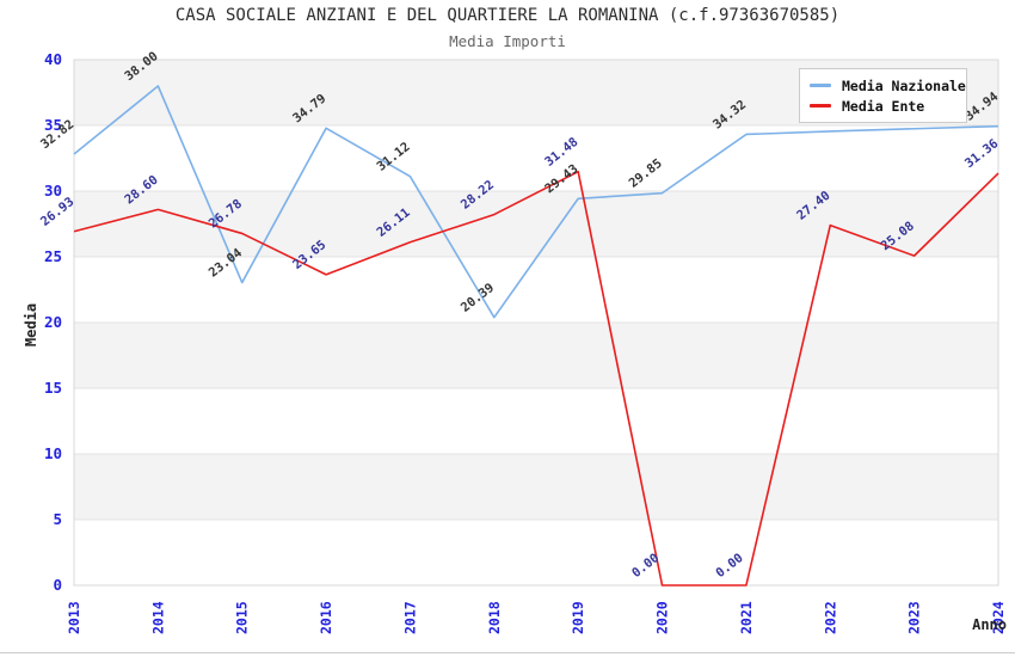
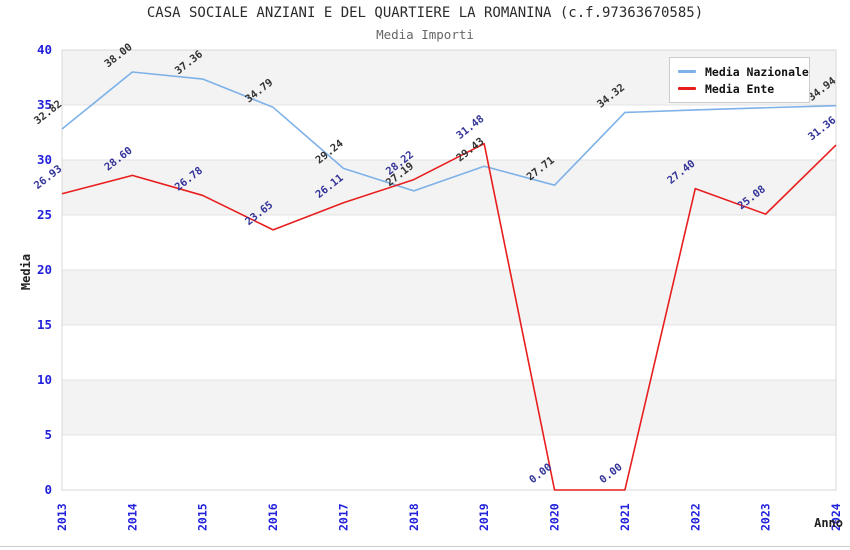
Media Nazionale/2015: 23.04 -> 37.36
Media Nazionale/2017: 31.12 -> 29.24
Media Nazionale/2018: 20.39 -> 27.19
Media Nazionale/2020: 29.85 -> 27.71
